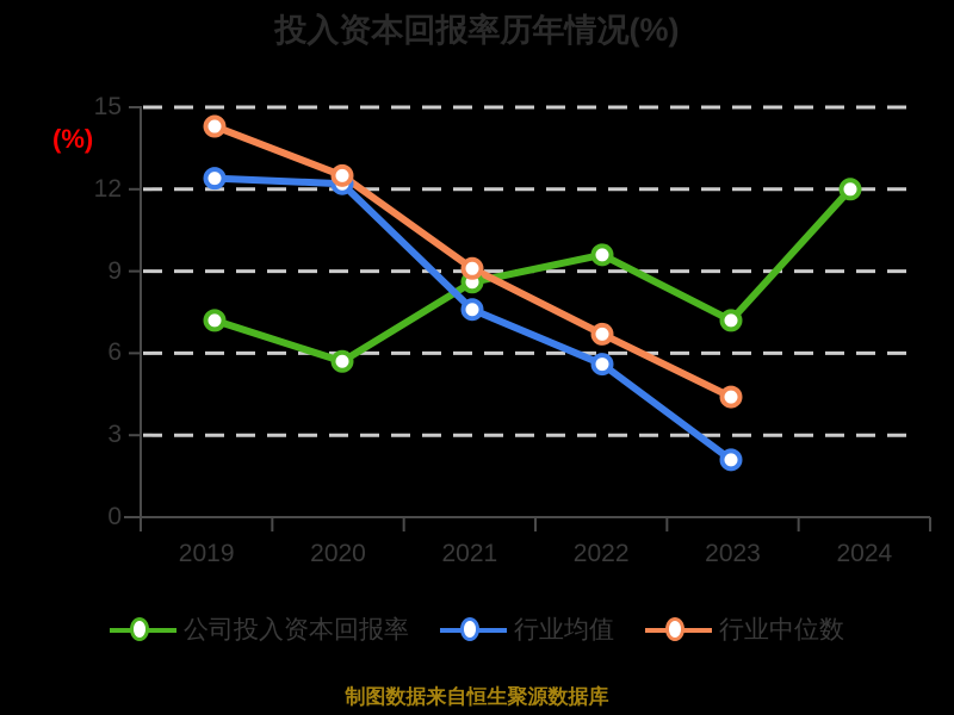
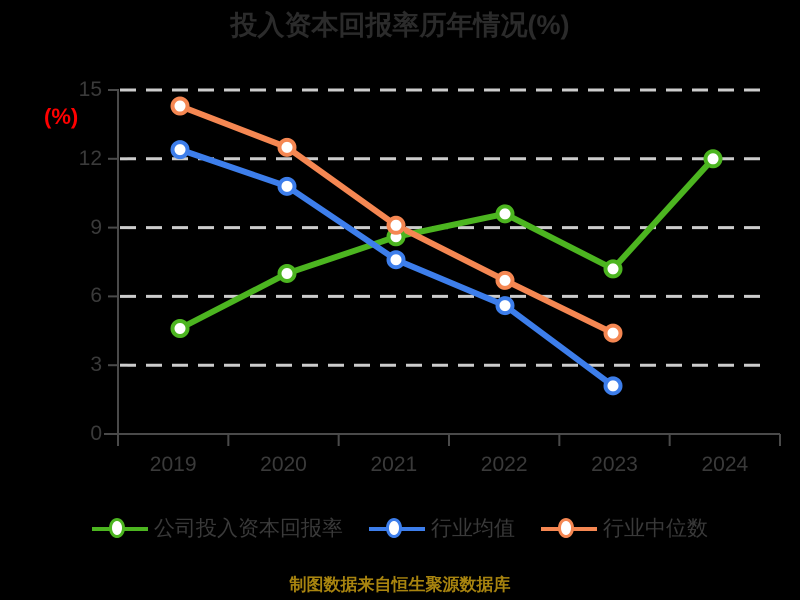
公司投入资本回报率/2019: 7.2 -> 4.6
公司投入资本回报率/2020: 5.7 -> 7.0
行业均值/2020: 12.2 -> 10.8
